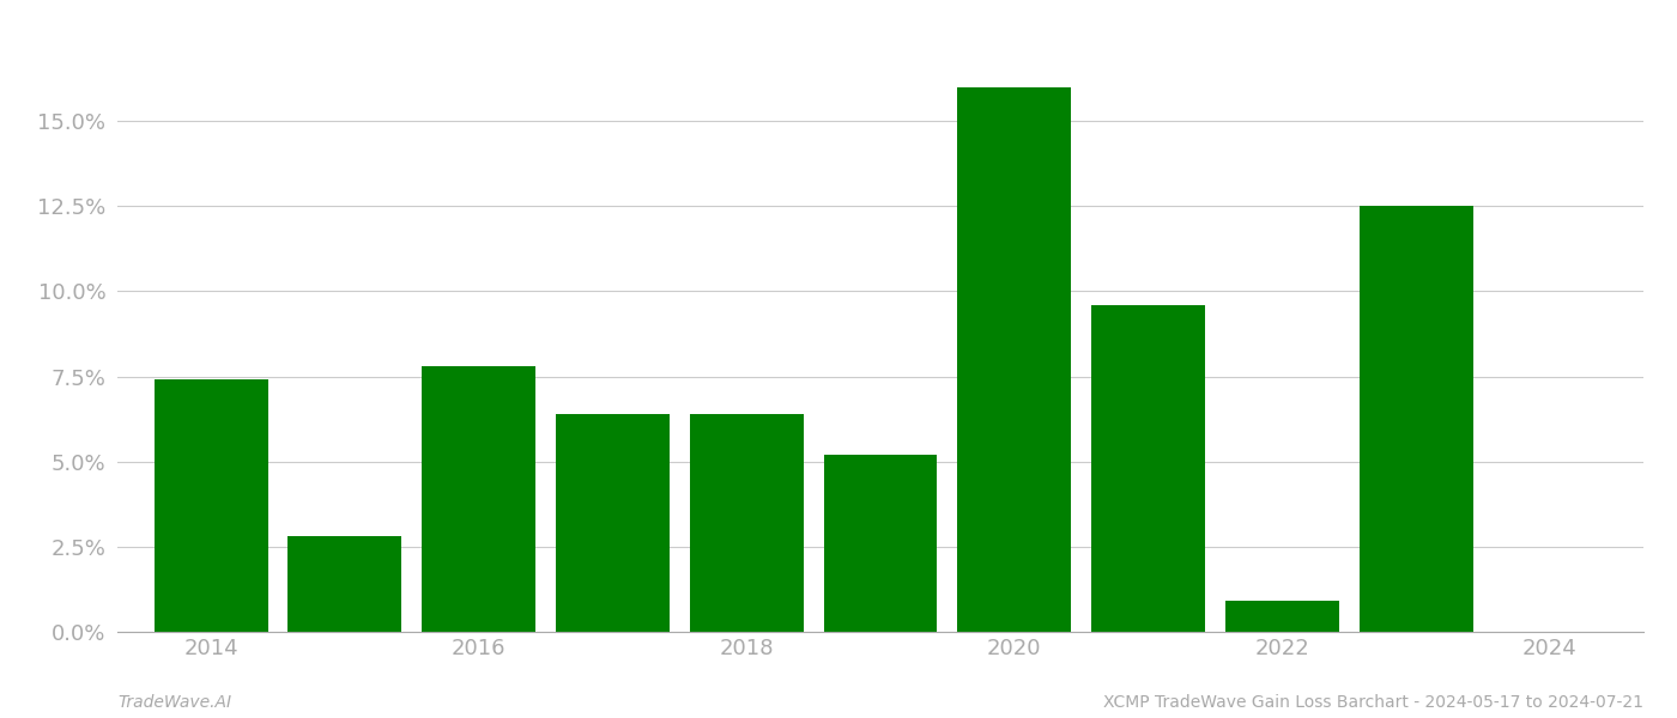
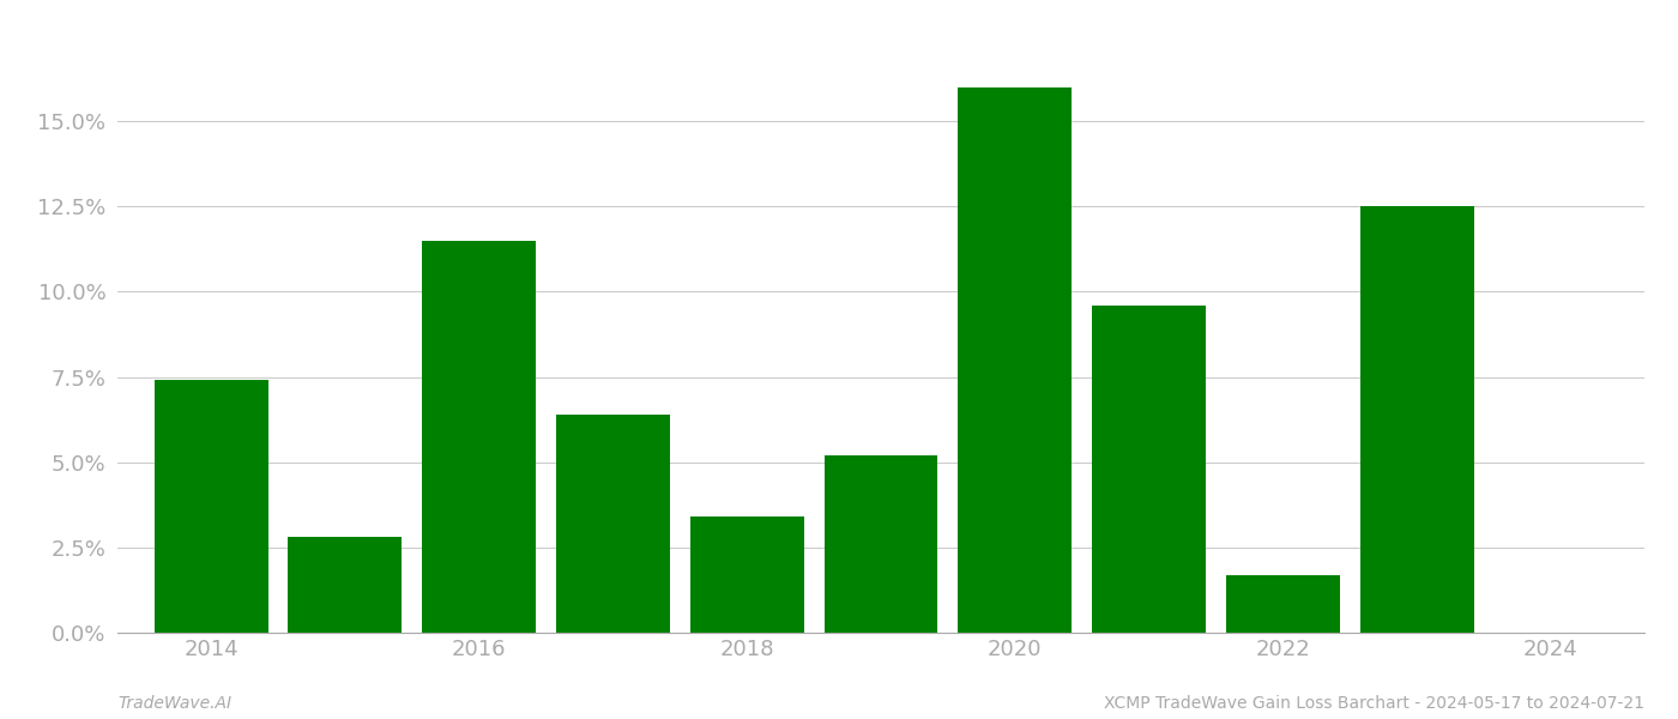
2016: 7.8% -> 11.5%
2018: 6.4% -> 3.4%
2022: 0.9% -> 1.7%
